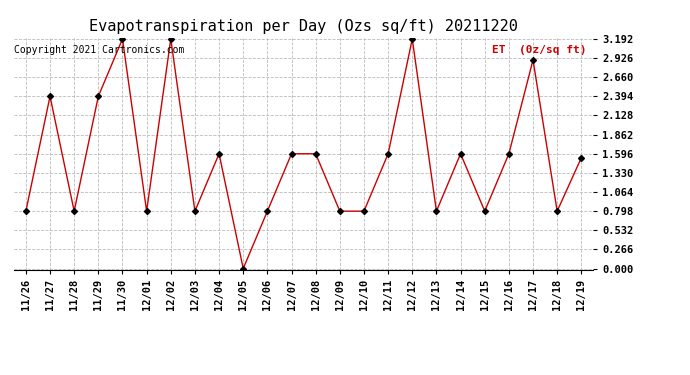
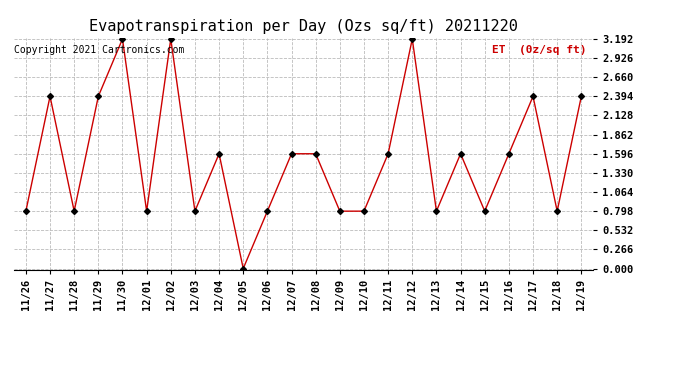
12/17: 2.90 -> 2.39
12/19: 1.54 -> 2.39
